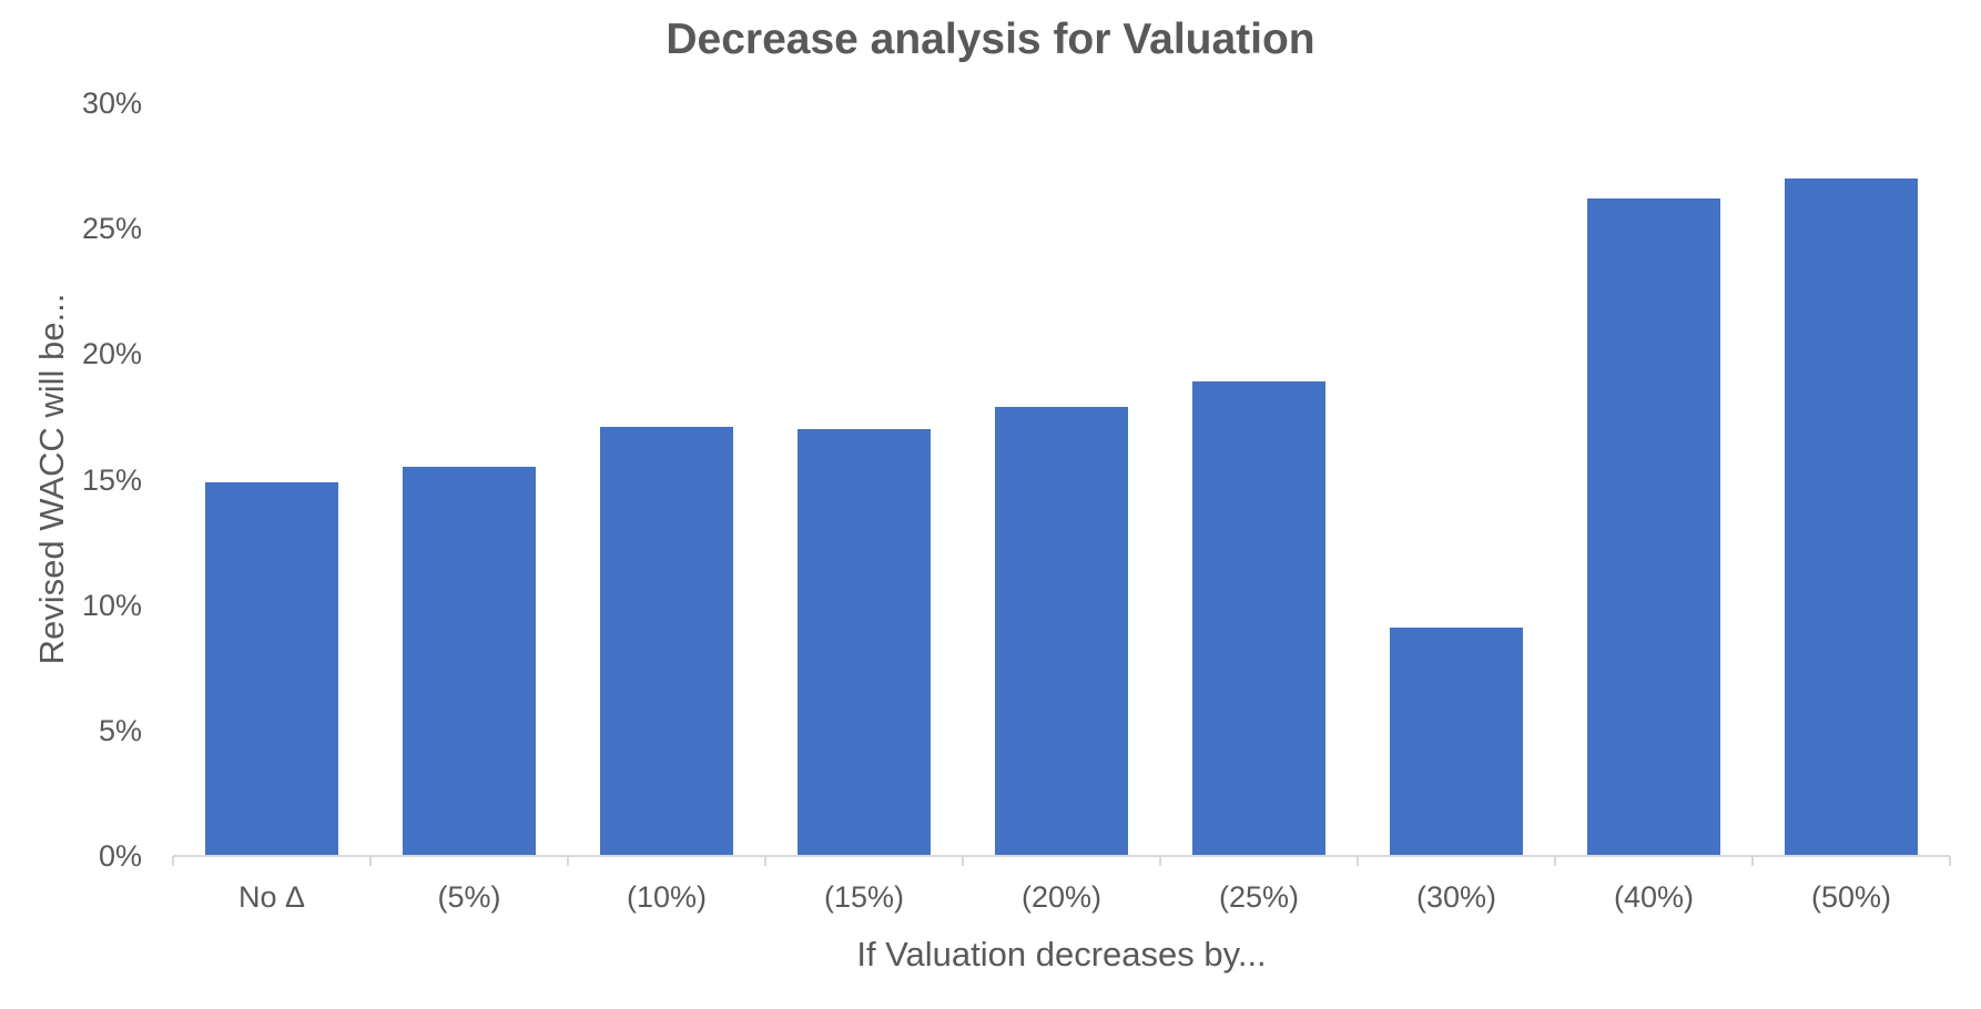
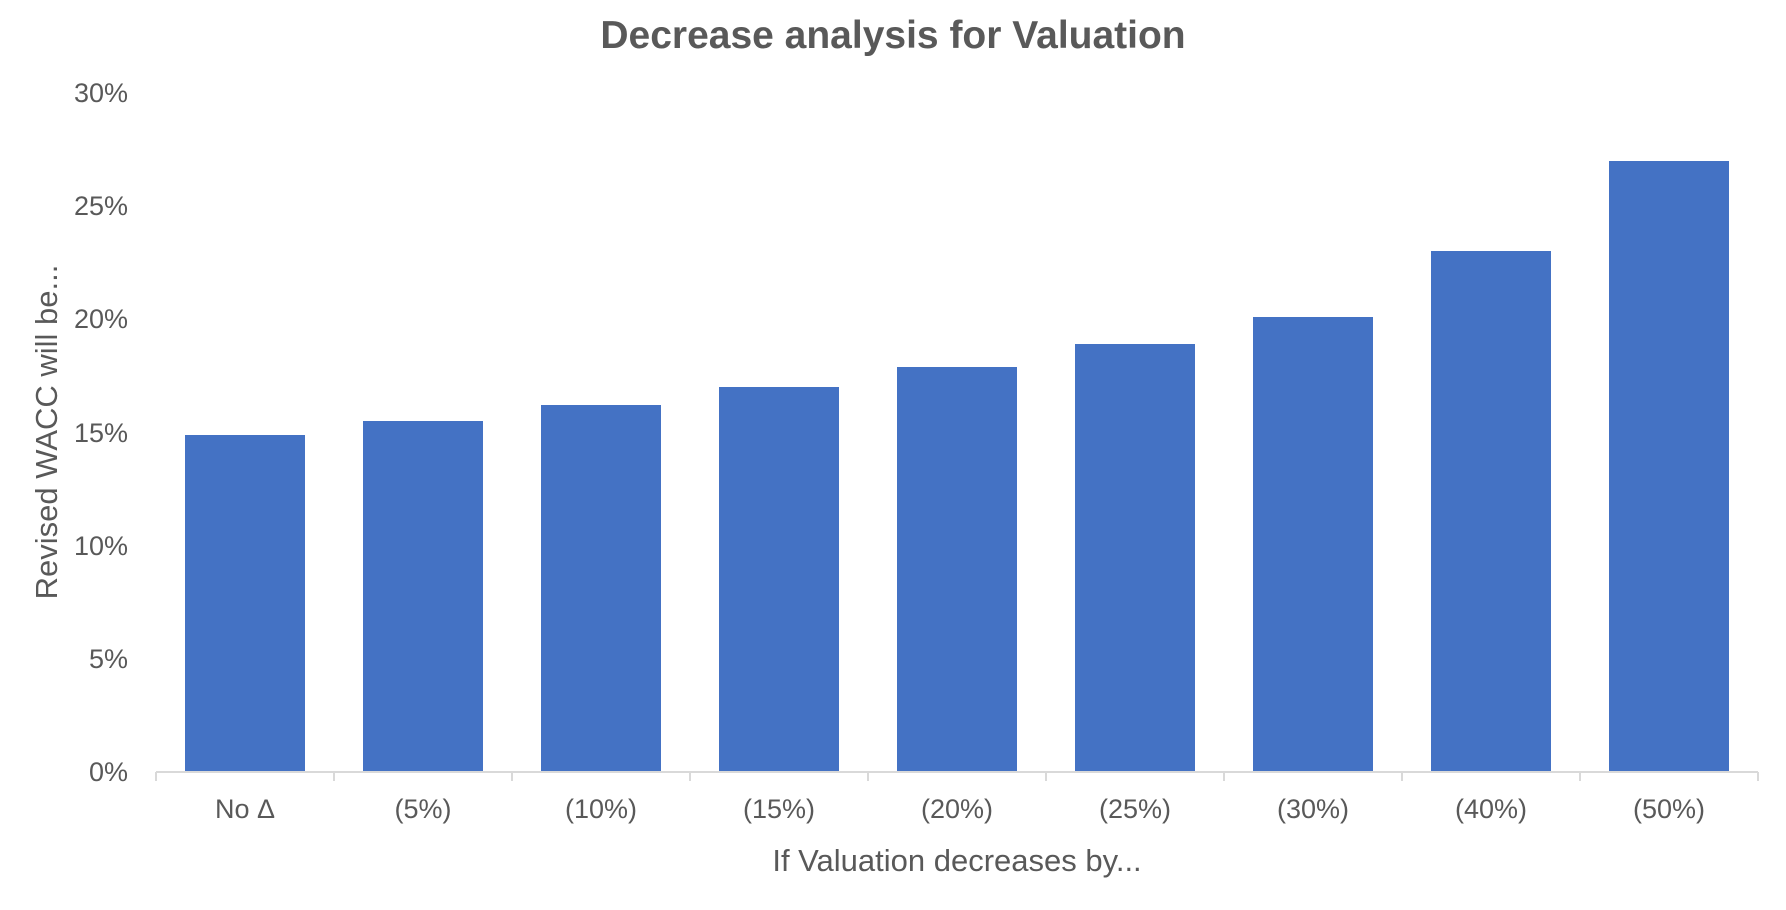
(10%): 17.1% -> 16.2%
(30%): 9.1% -> 20.1%
(40%): 26.2% -> 23.0%
